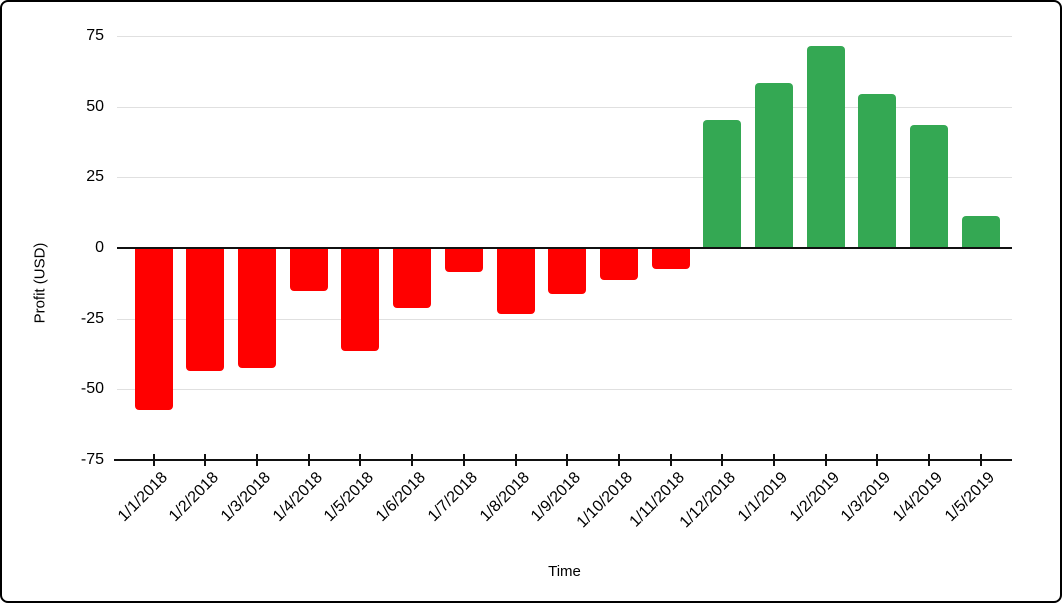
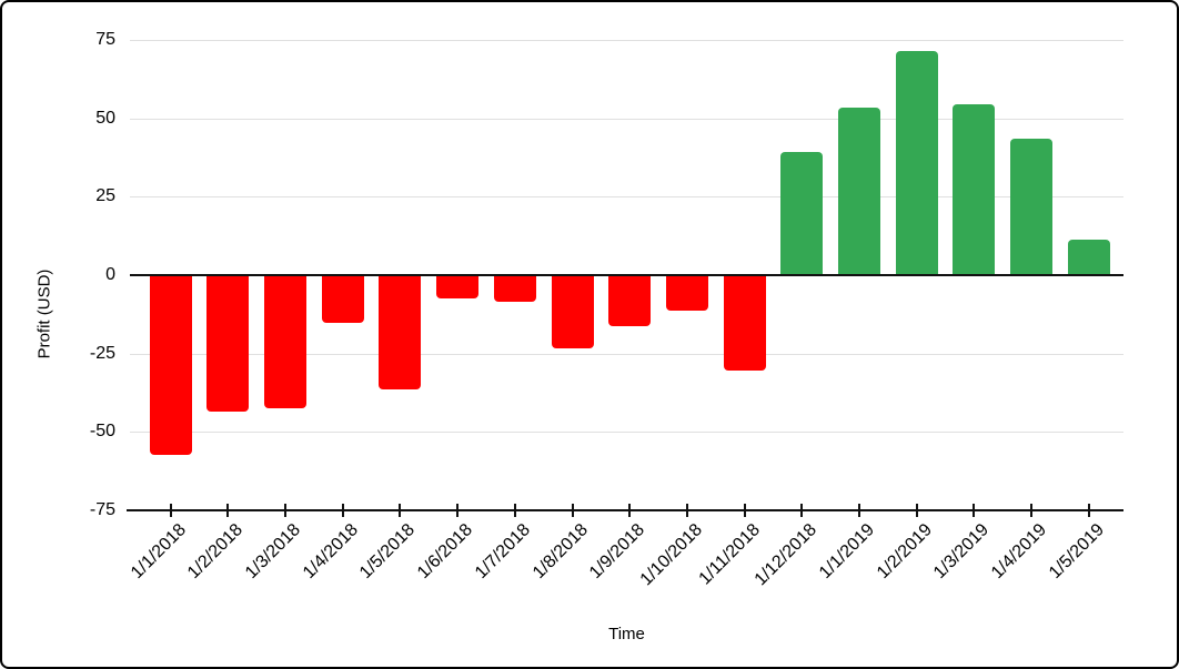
1/6/2018: -21 -> -7
1/11/2018: -7 -> -30
1/12/2018: 45 -> 39
1/1/2019: 58 -> 53
